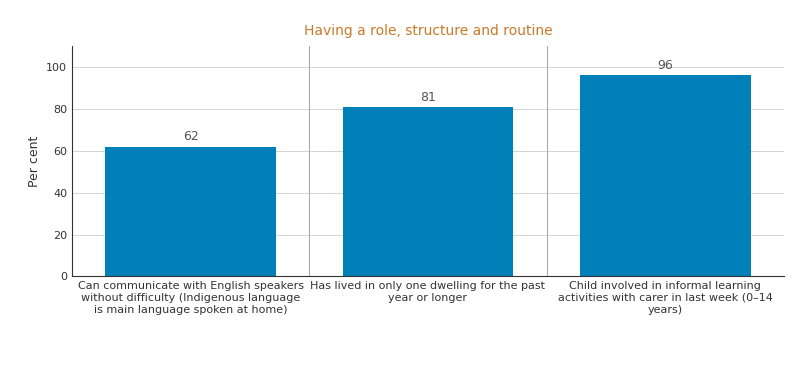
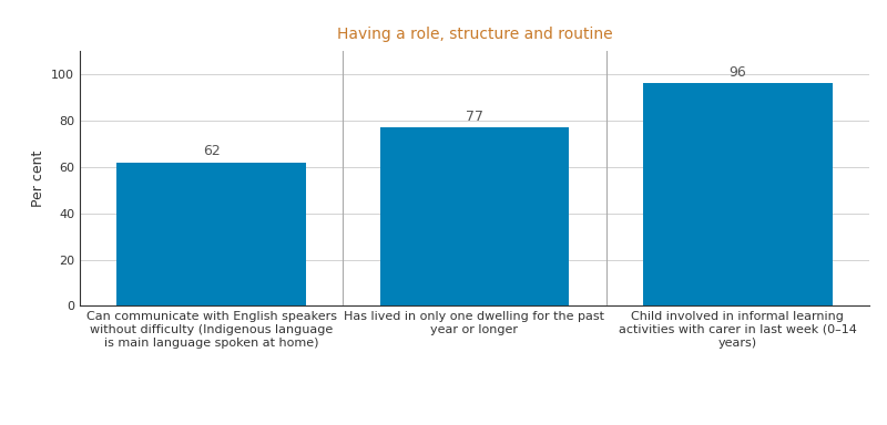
Has lived in only one dwelling for the past year or longer: 81 -> 77
